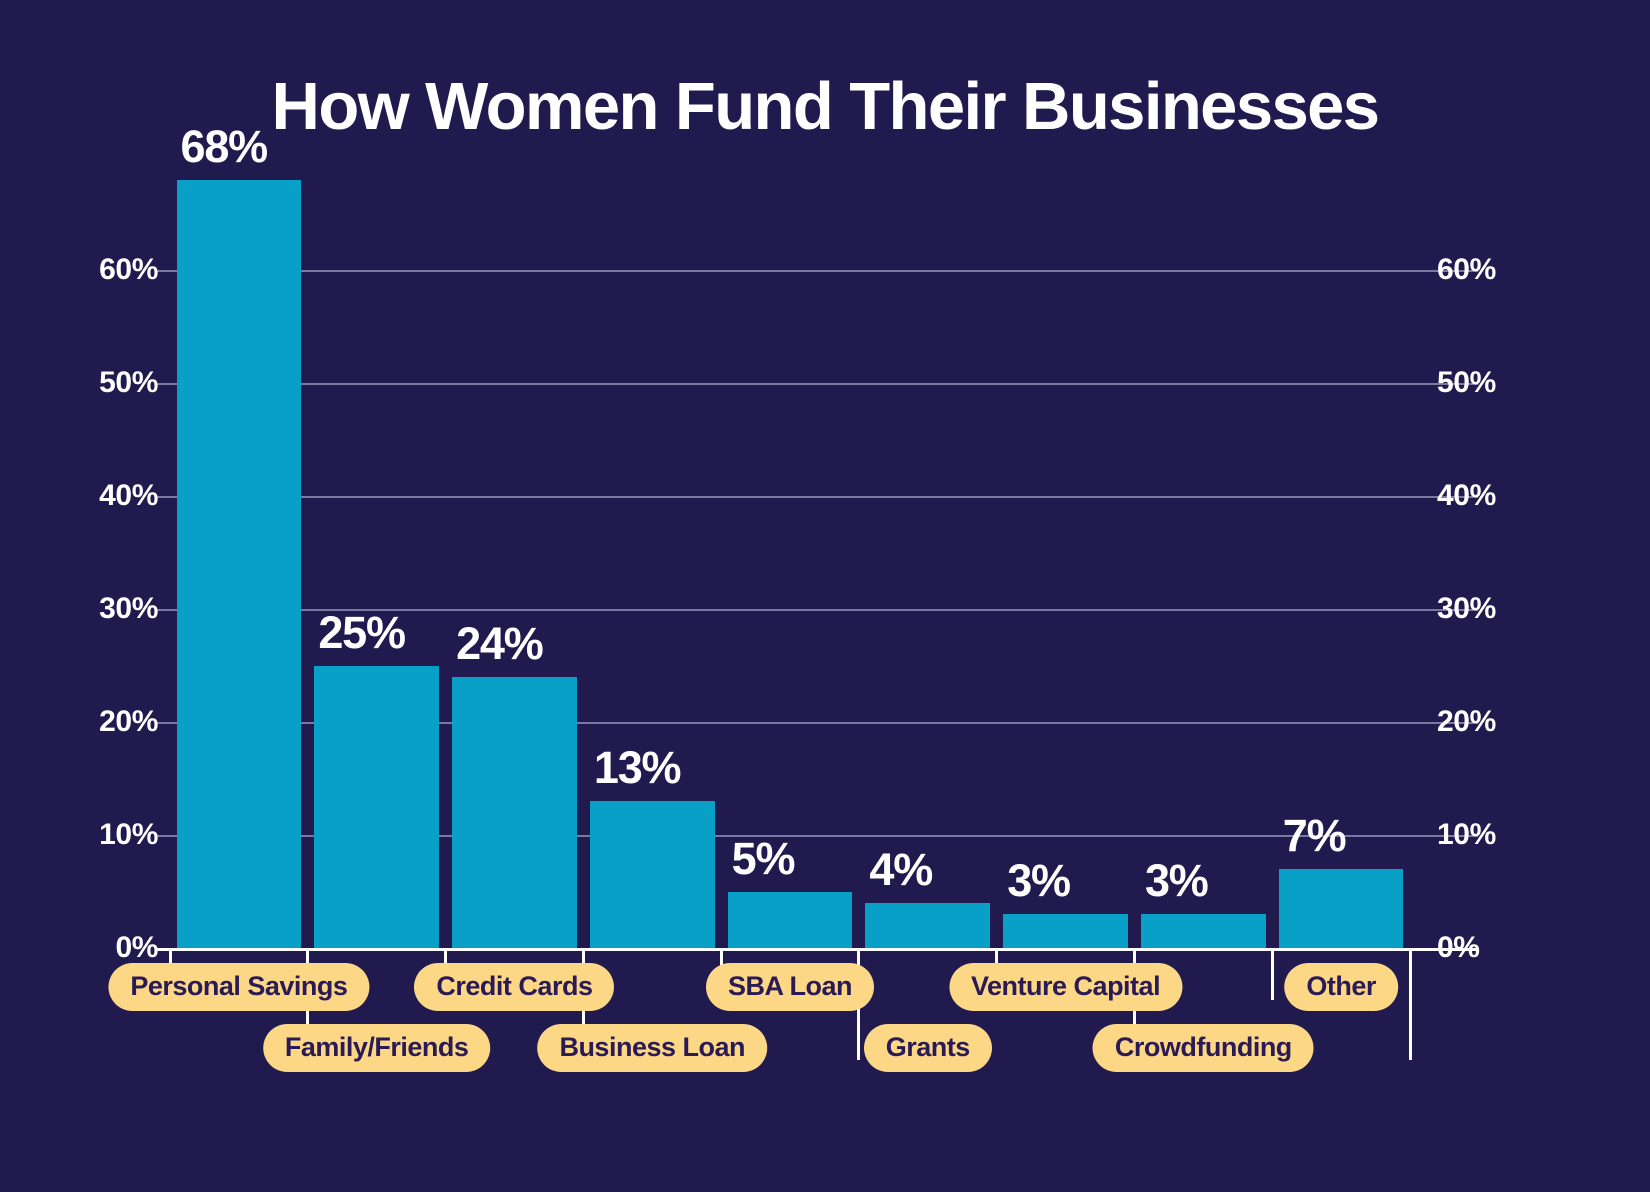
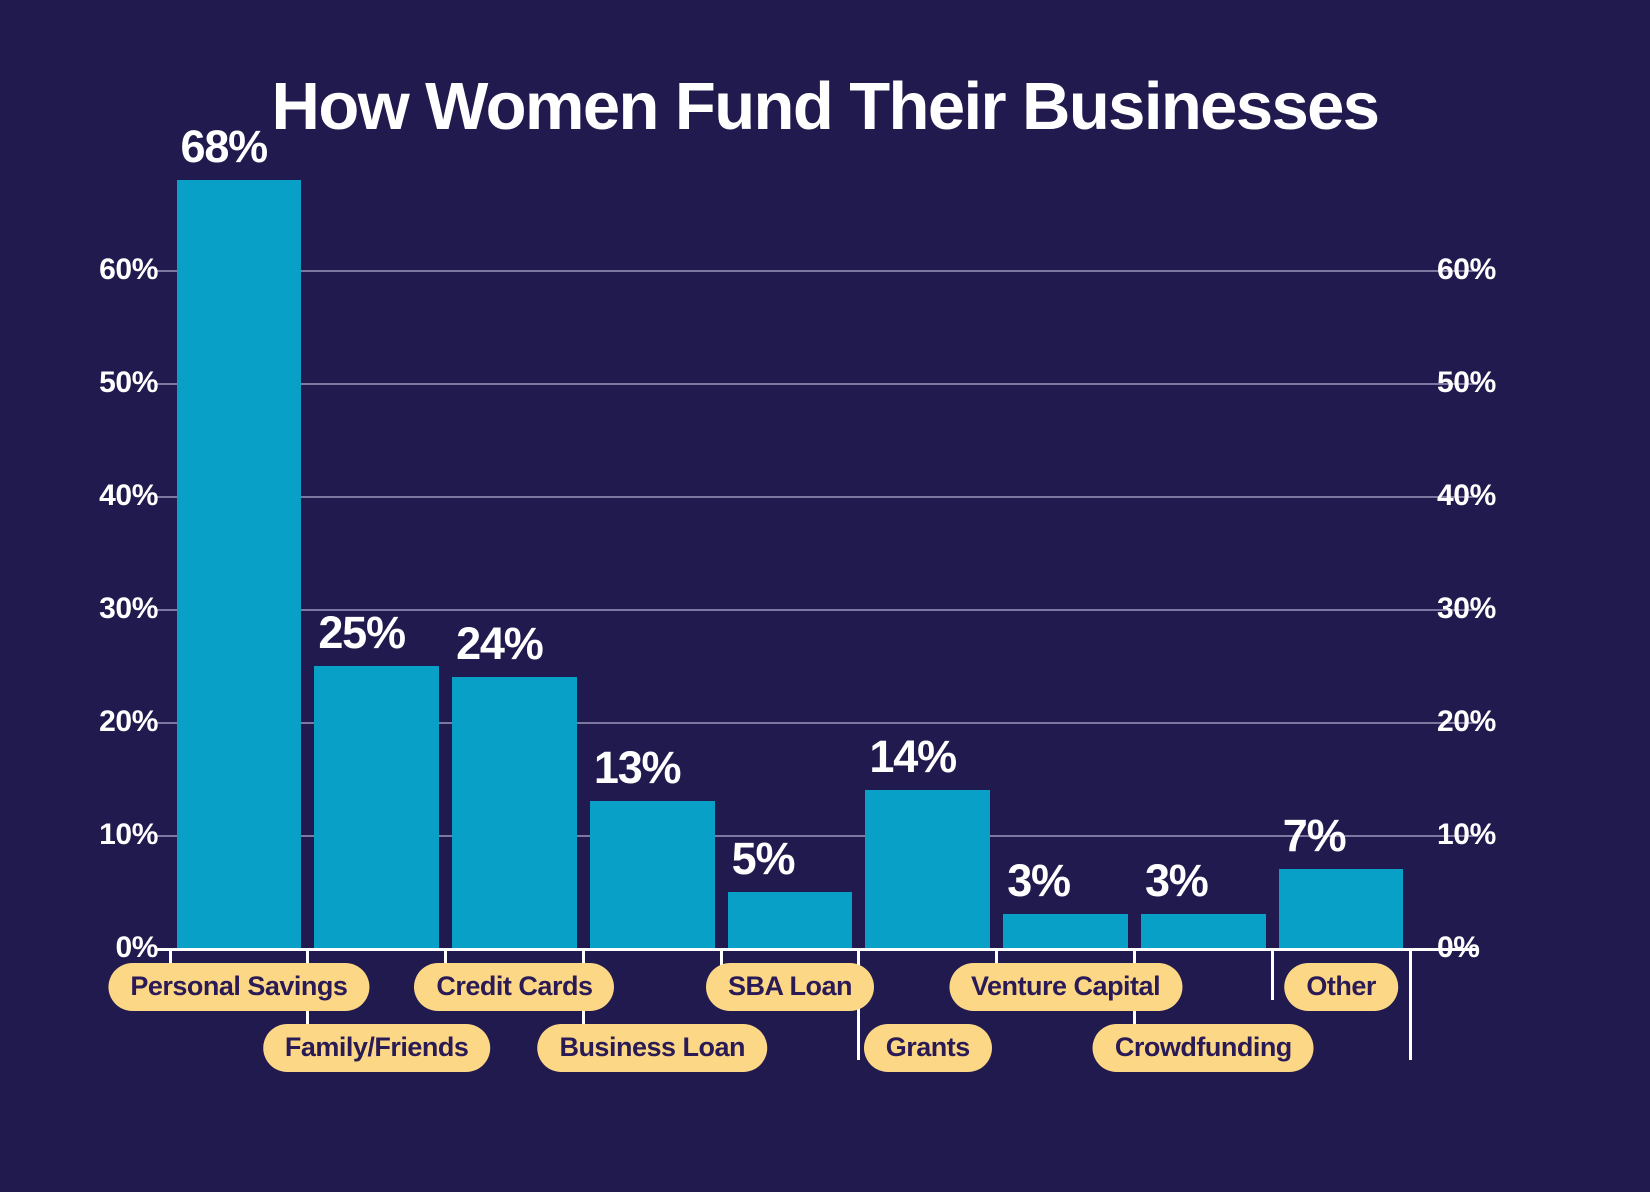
Grants: 4% -> 14%
